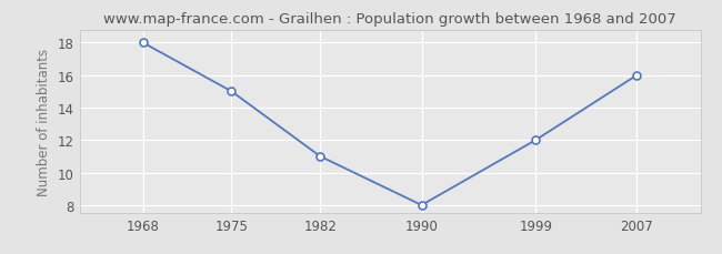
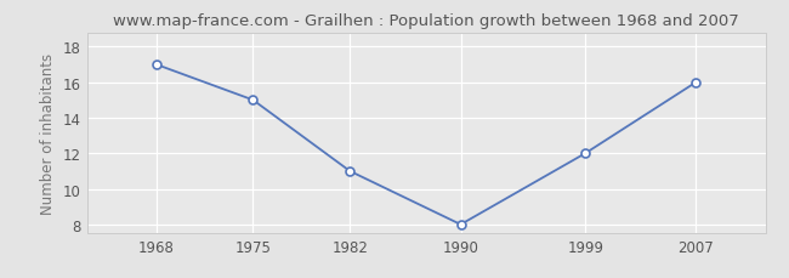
1968: 18 -> 17
